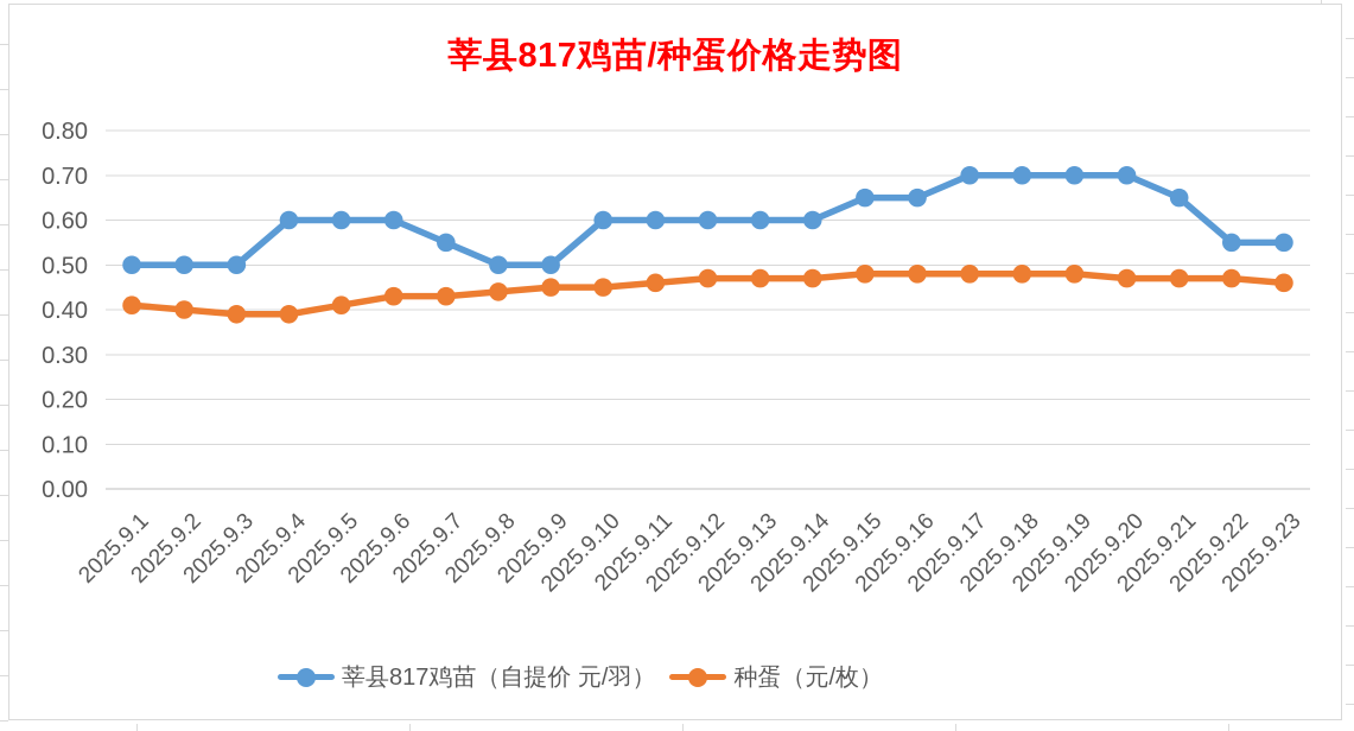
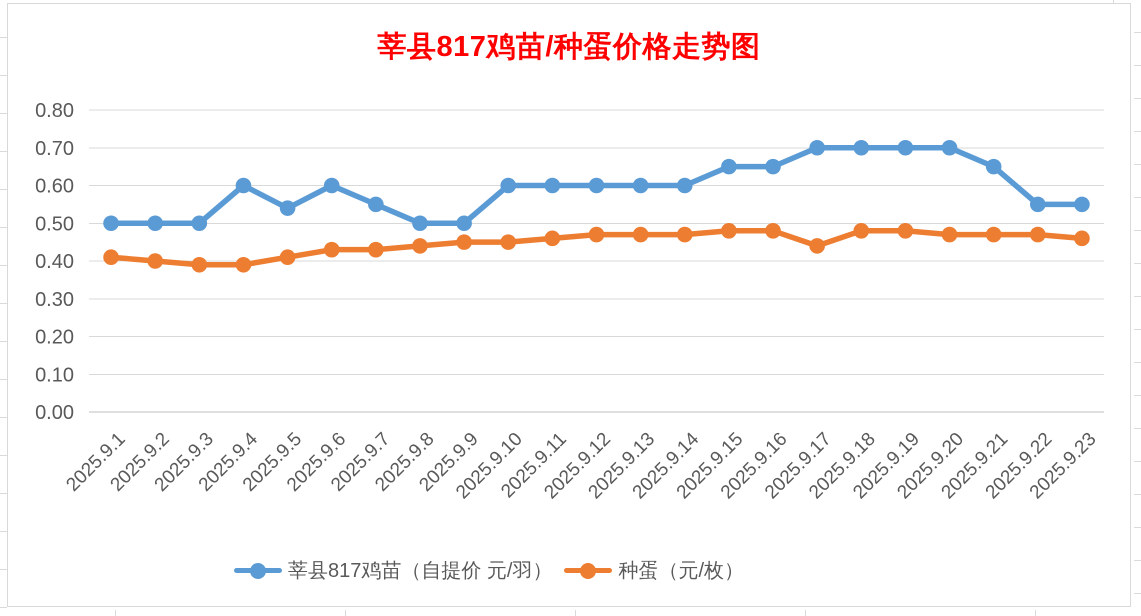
莘县817鸡苗（自提价 元/羽）/2025.9.5: 0.60 -> 0.54
种蛋（元/枚）/2025.9.17: 0.48 -> 0.44
